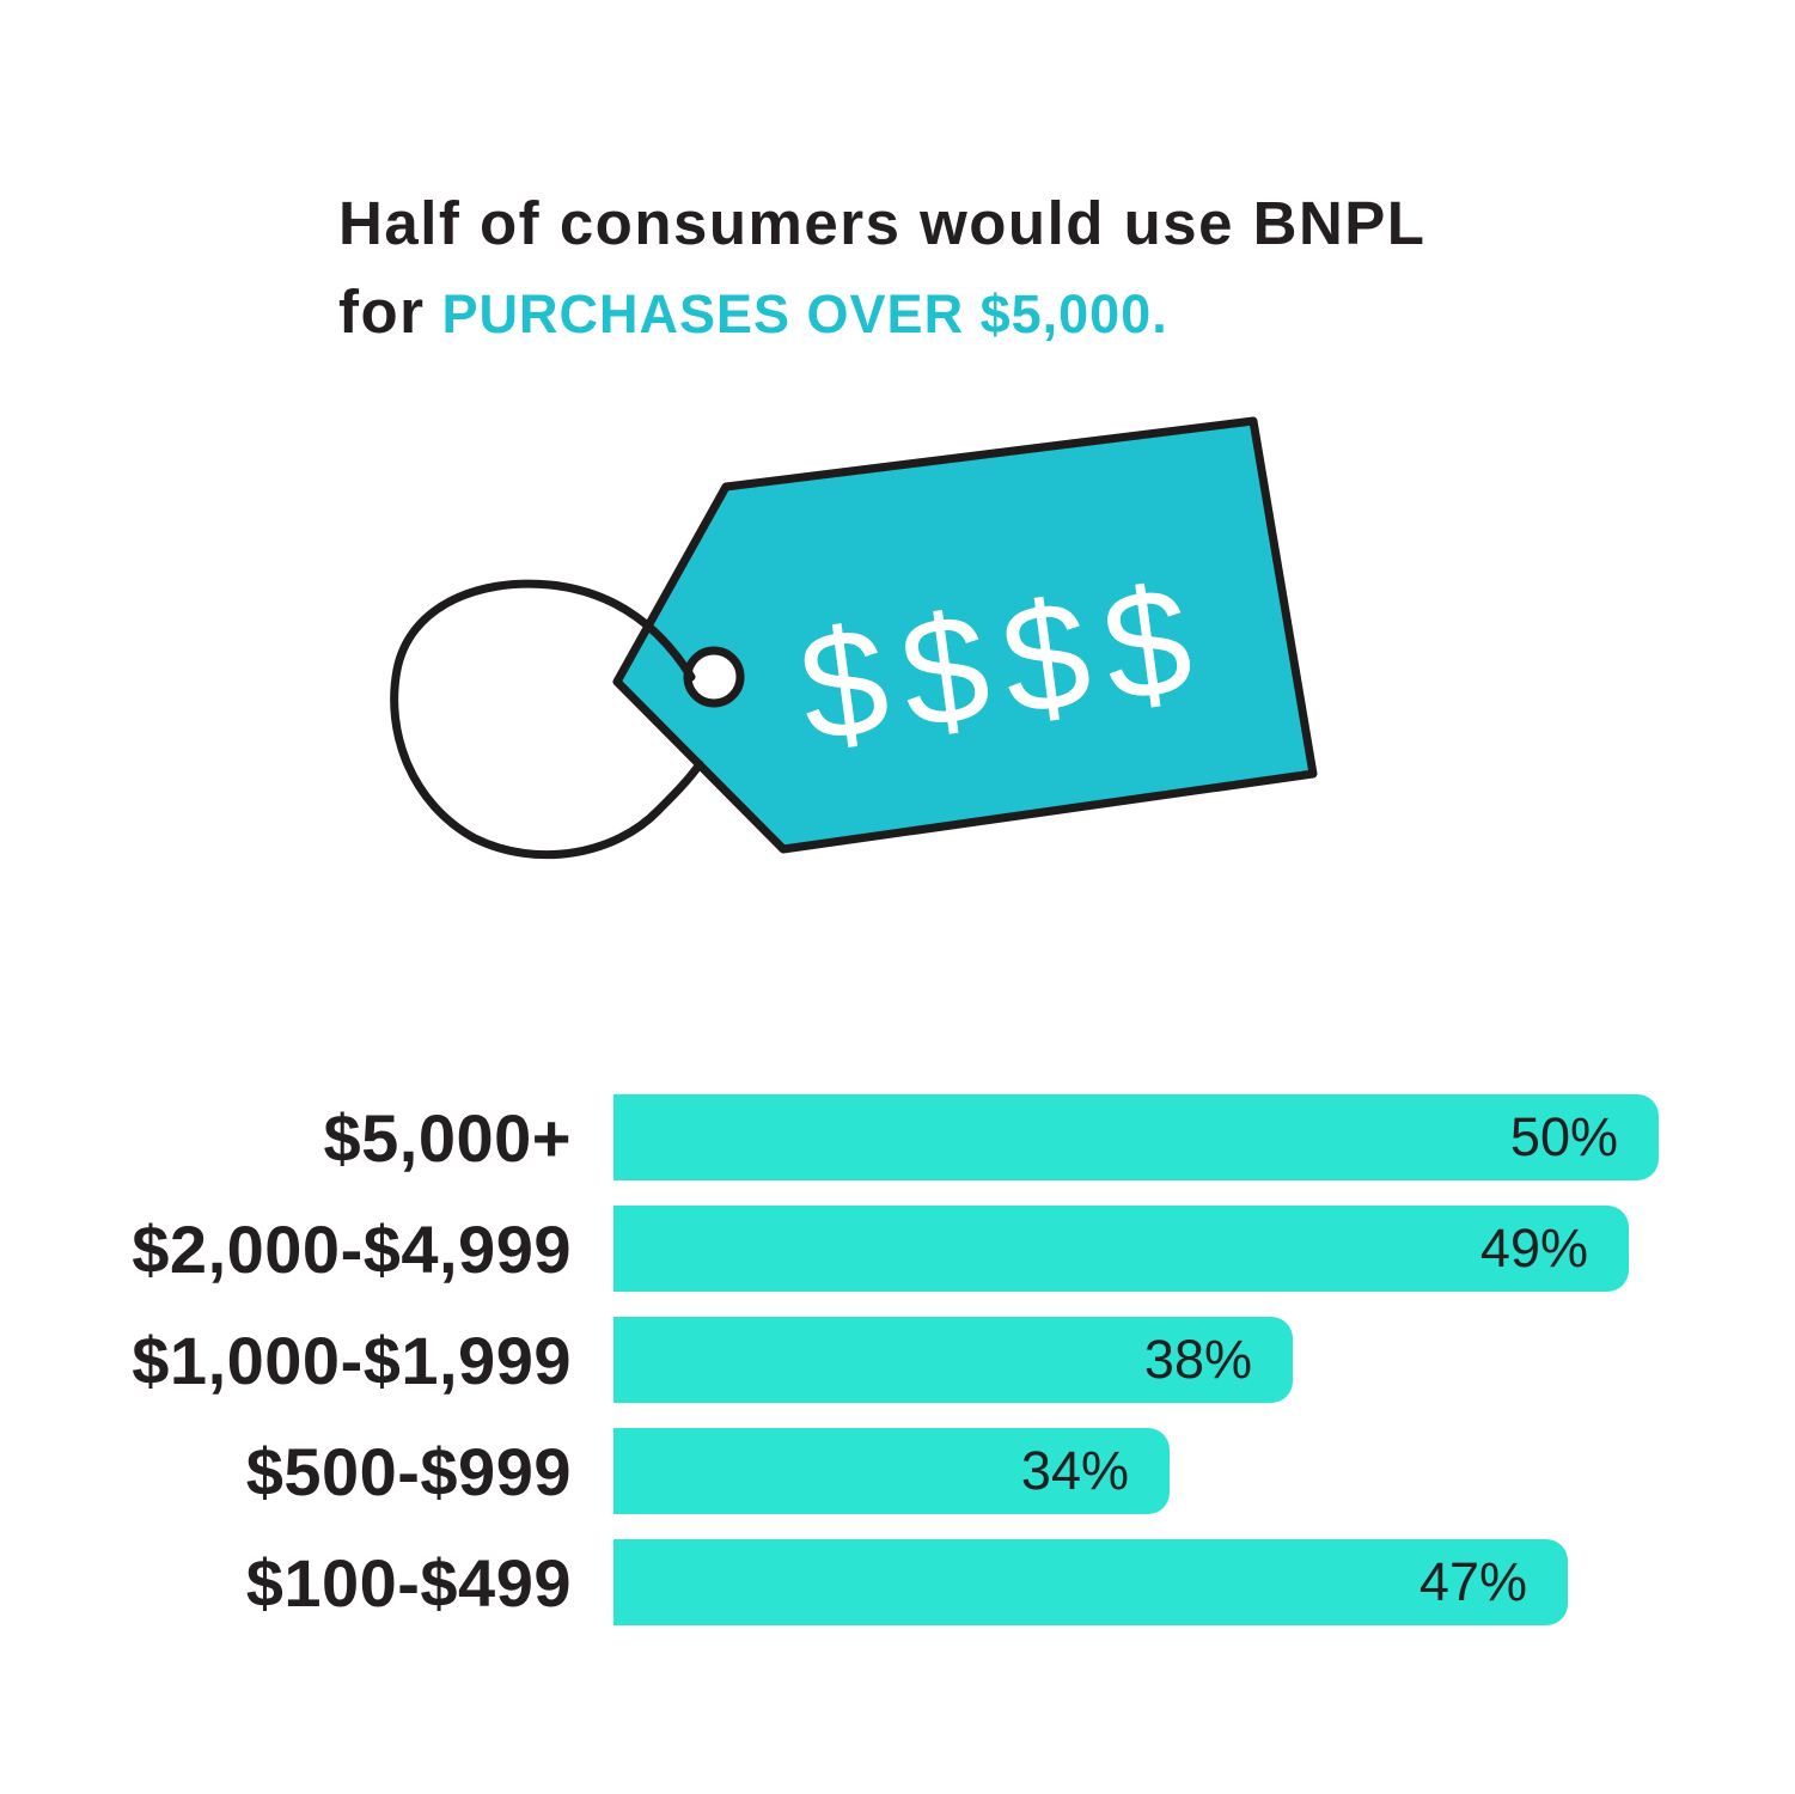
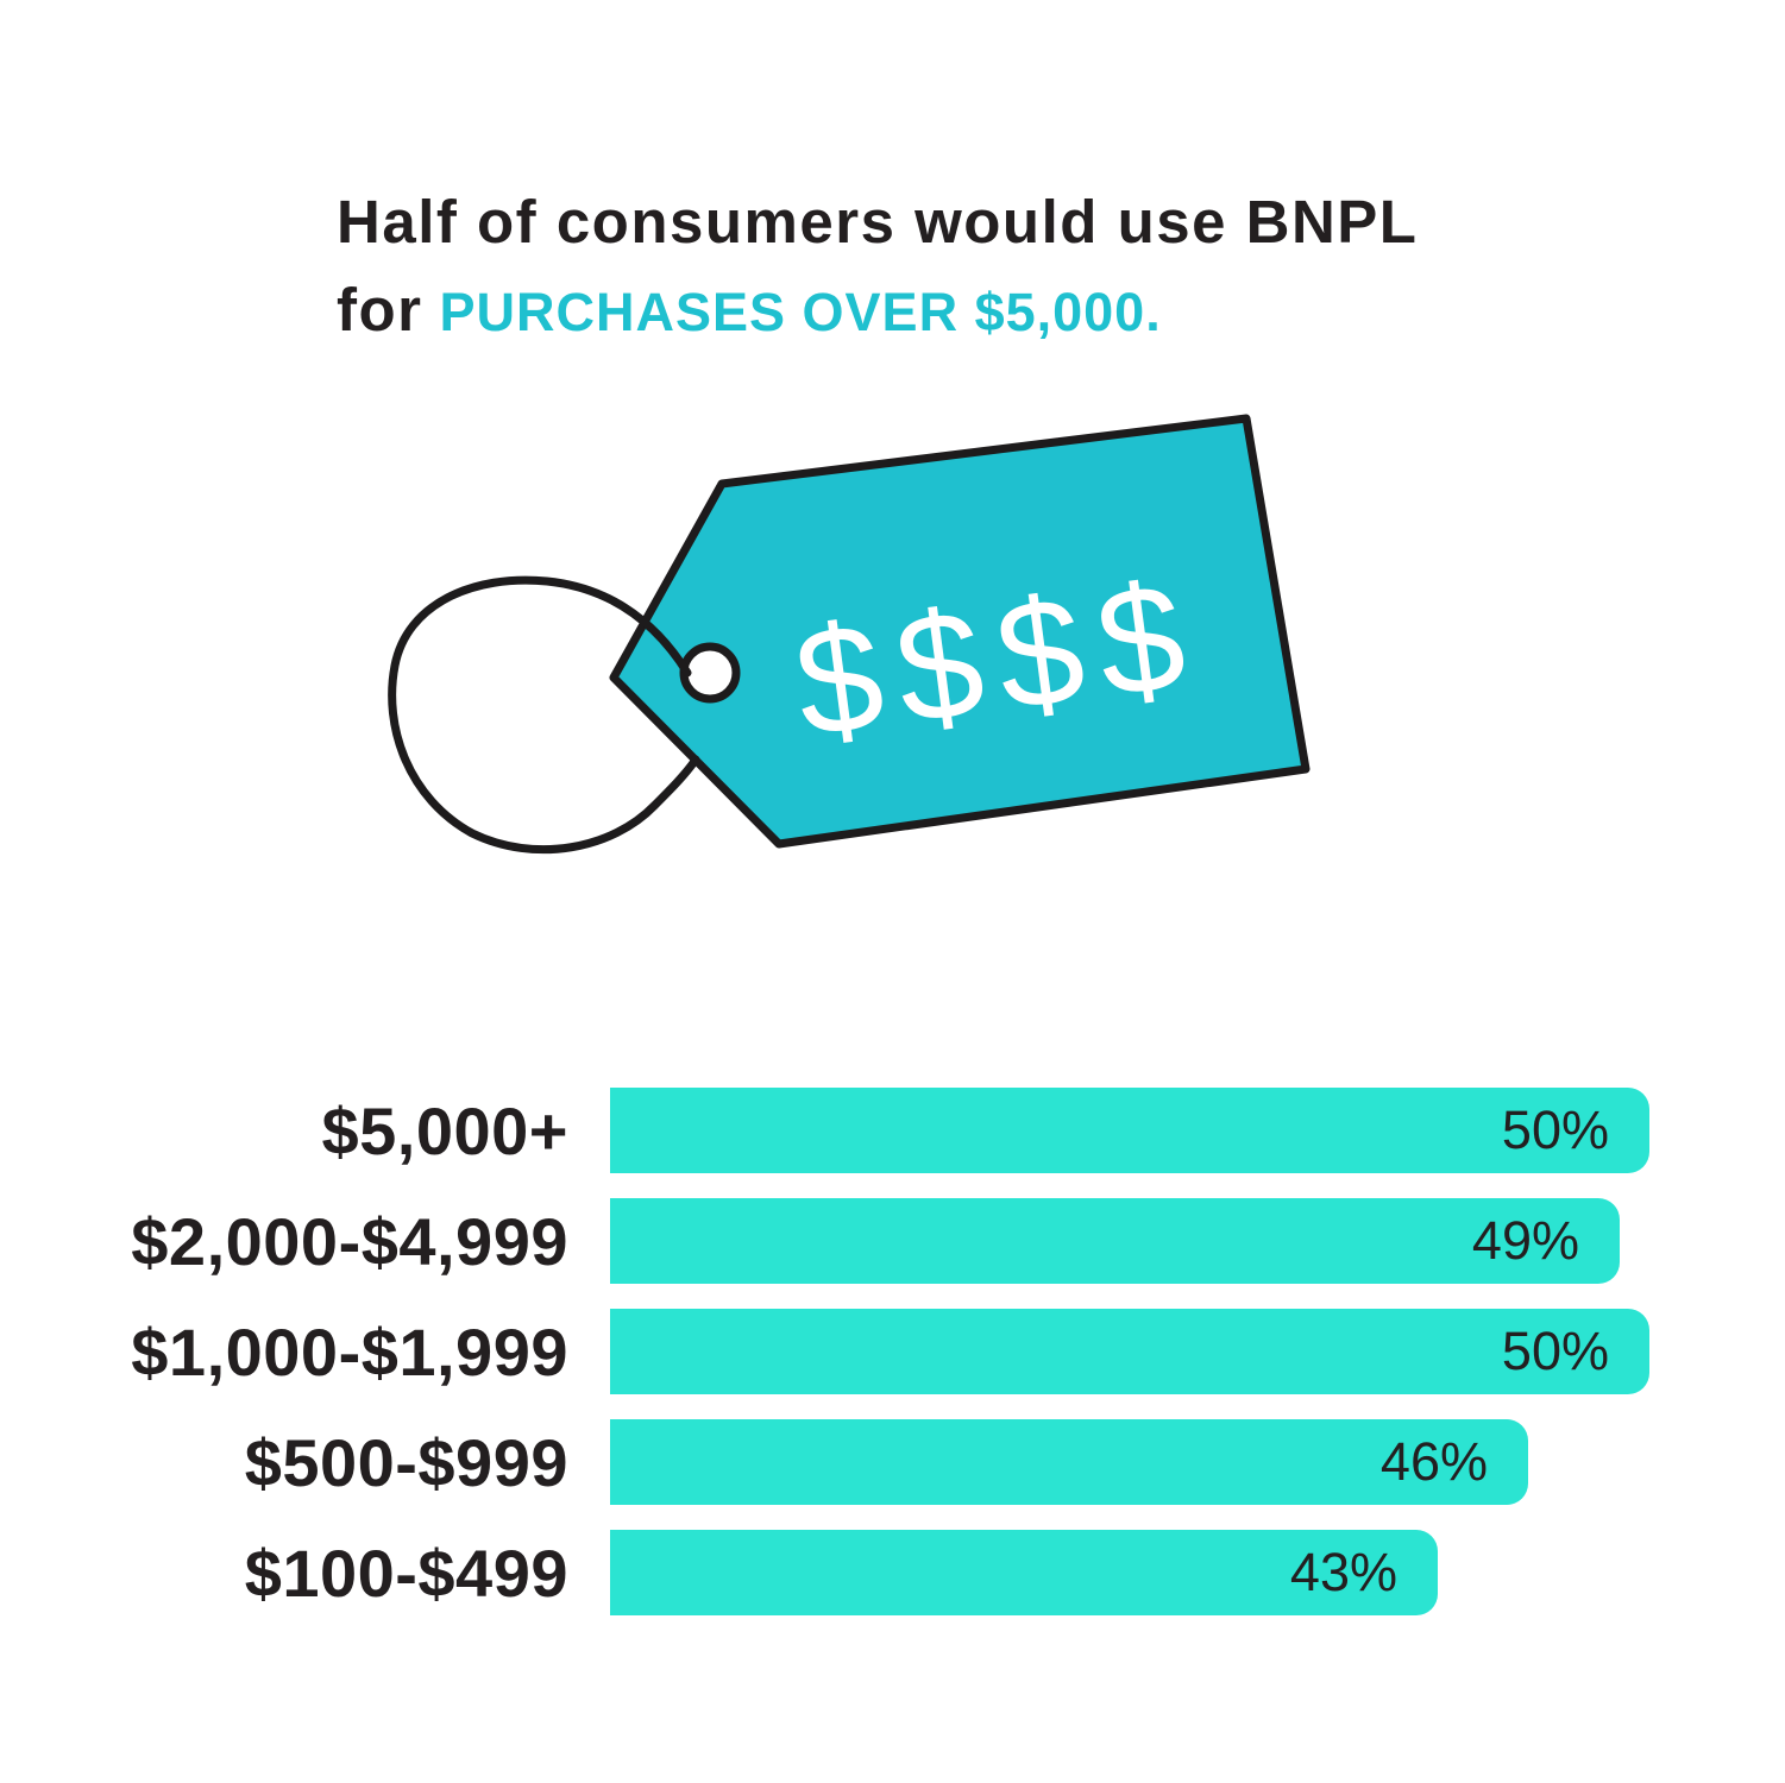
$1,000-$1,999: 38% -> 50%
$500-$999: 34% -> 46%
$100-$499: 47% -> 43%
